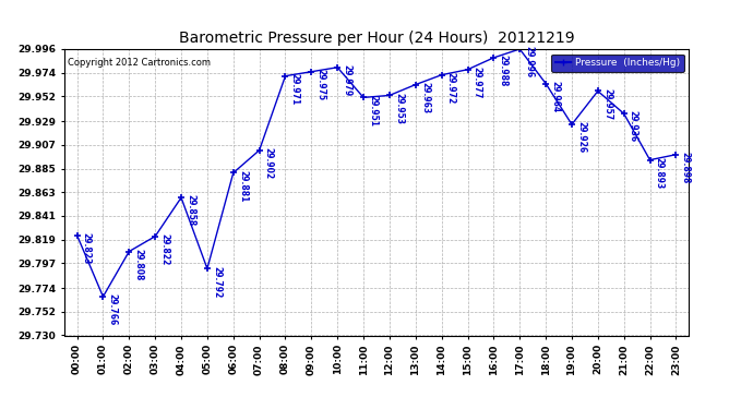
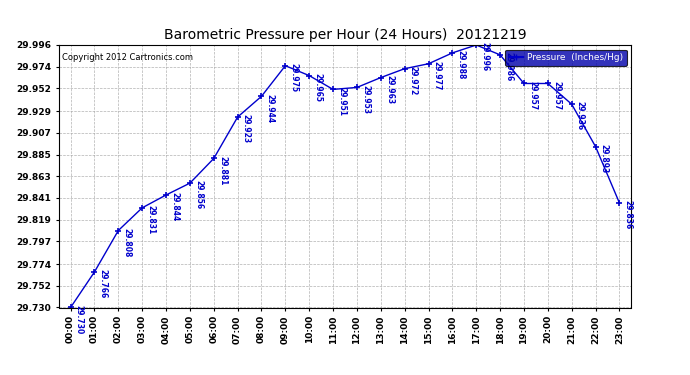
00:00: 29.823 -> 29.730
03:00: 29.822 -> 29.831
04:00: 29.858 -> 29.844
05:00: 29.792 -> 29.856
07:00: 29.902 -> 29.923
08:00: 29.971 -> 29.944
10:00: 29.979 -> 29.965
18:00: 29.964 -> 29.986
19:00: 29.926 -> 29.957
23:00: 29.898 -> 29.836
